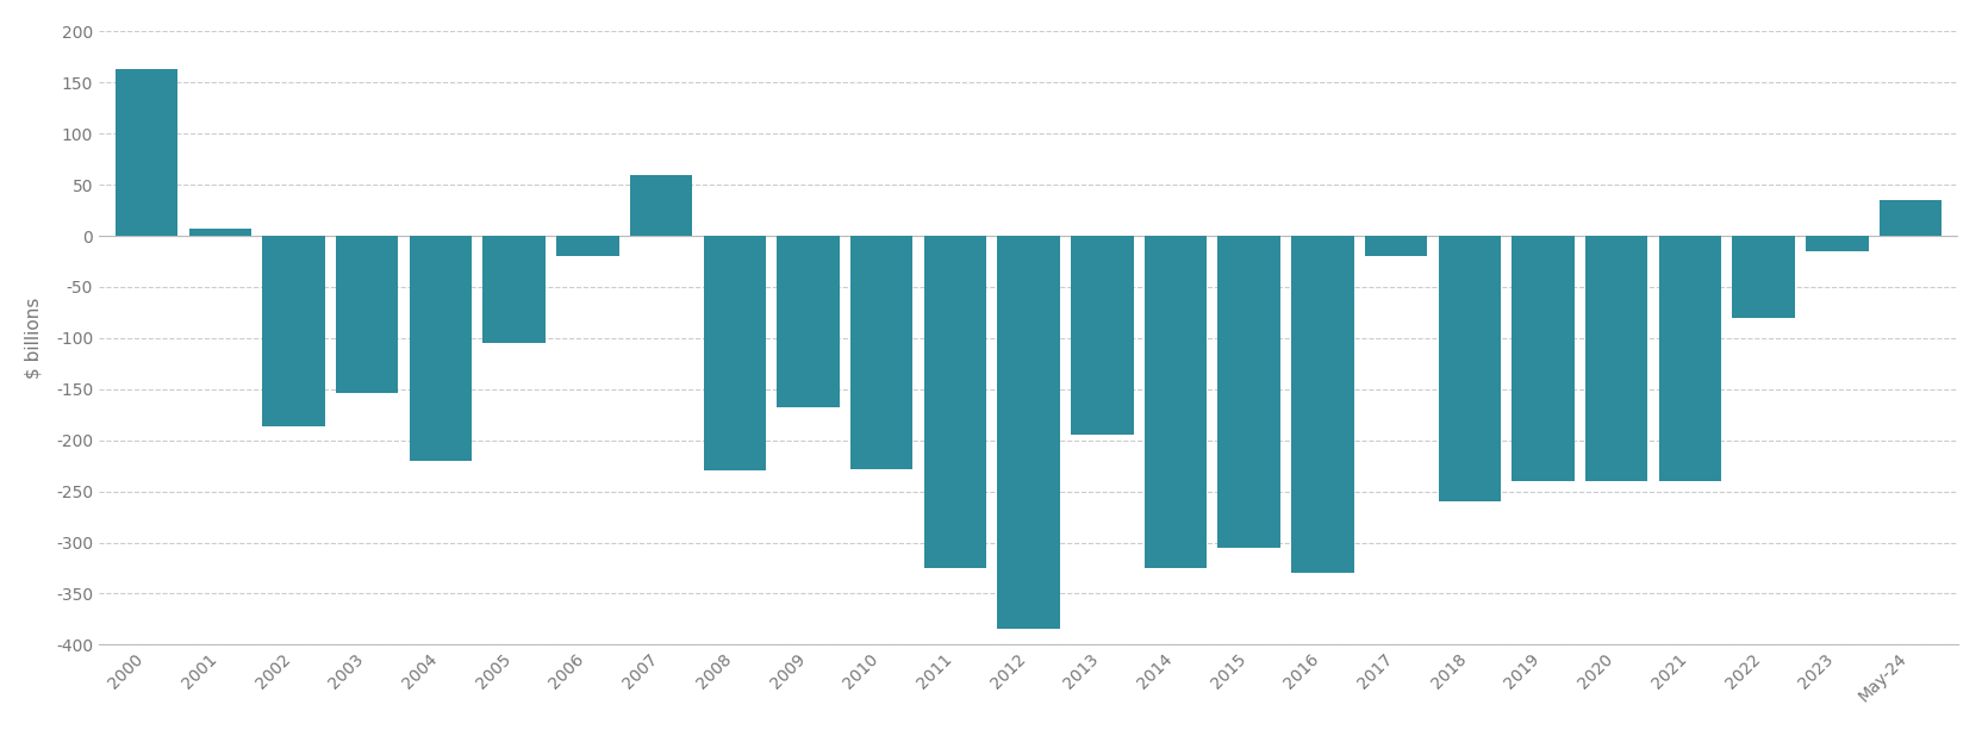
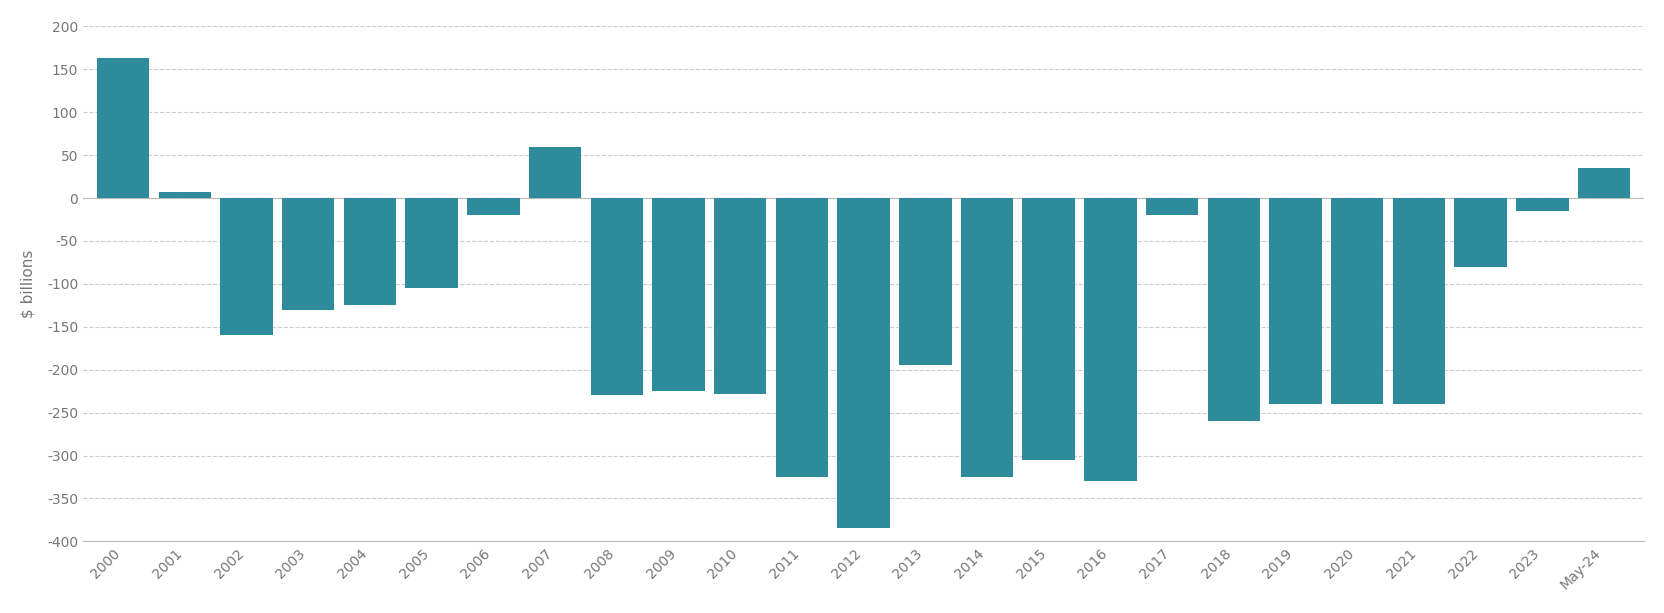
2002: -186 -> -160
2003: -154 -> -130
2004: -220 -> -125
2009: -168 -> -225
